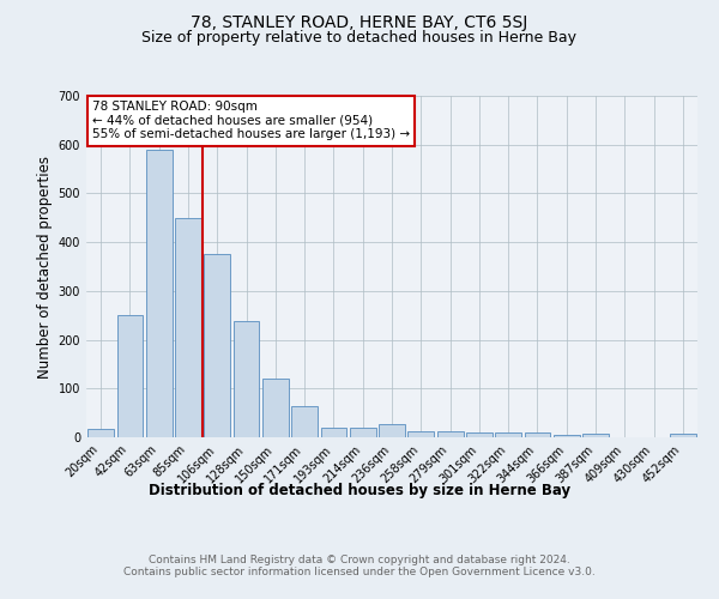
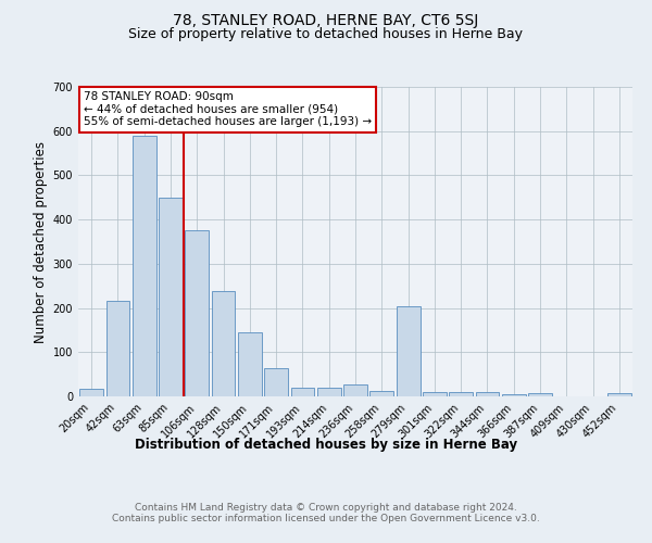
42sqm: 250 -> 215
150sqm: 120 -> 145
279sqm: 12 -> 205
